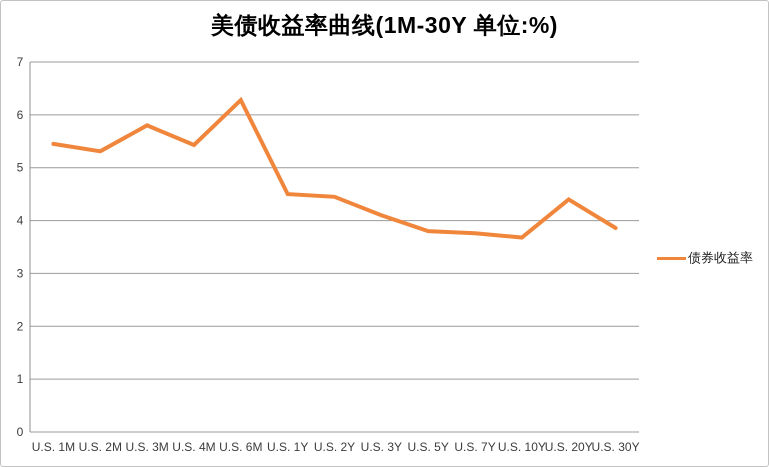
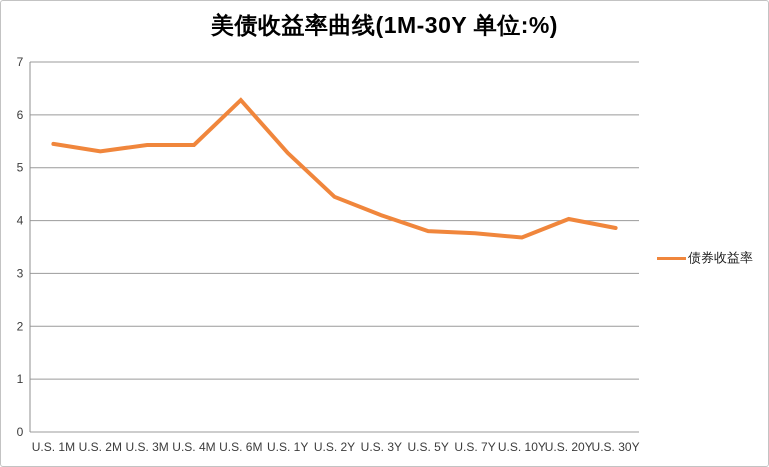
U.S. 3M: 5.8 -> 5.4
U.S. 1Y: 4.5 -> 5.3
U.S. 20Y: 4.4 -> 4.0
